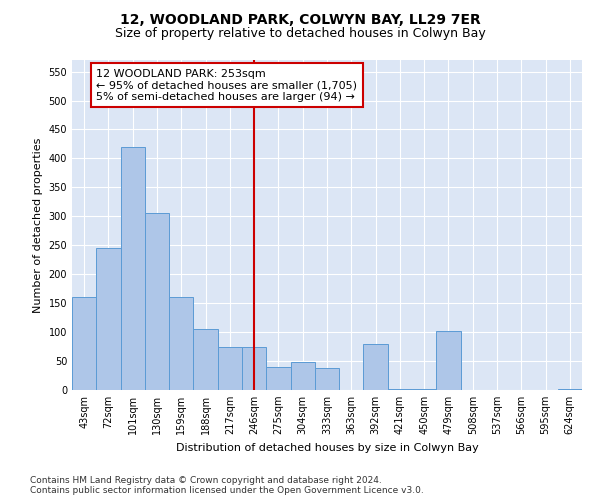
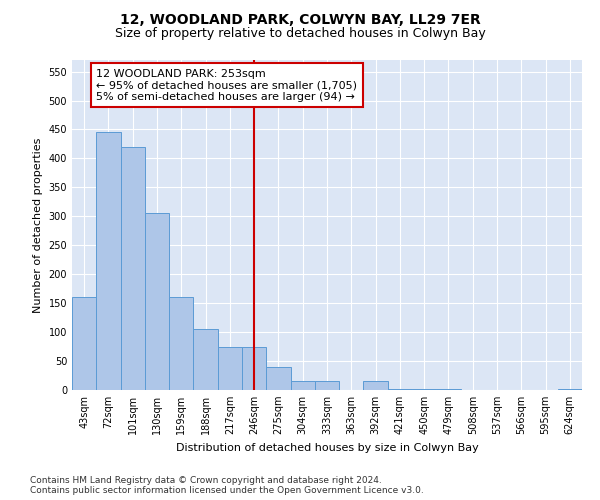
72sqm: 246 -> 445
304sqm: 48 -> 15
333sqm: 38 -> 15
392sqm: 80 -> 15
479sqm: 102 -> 2
